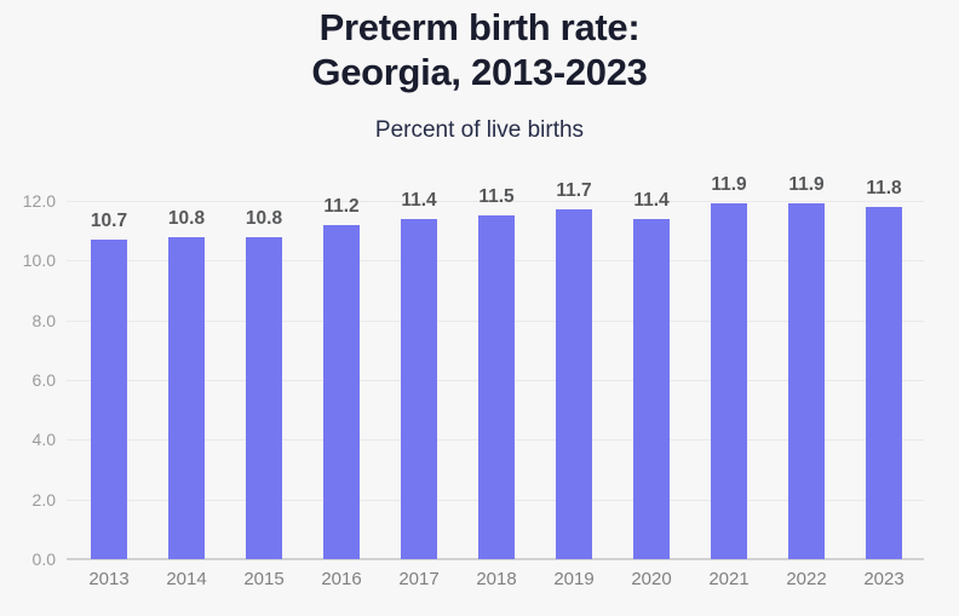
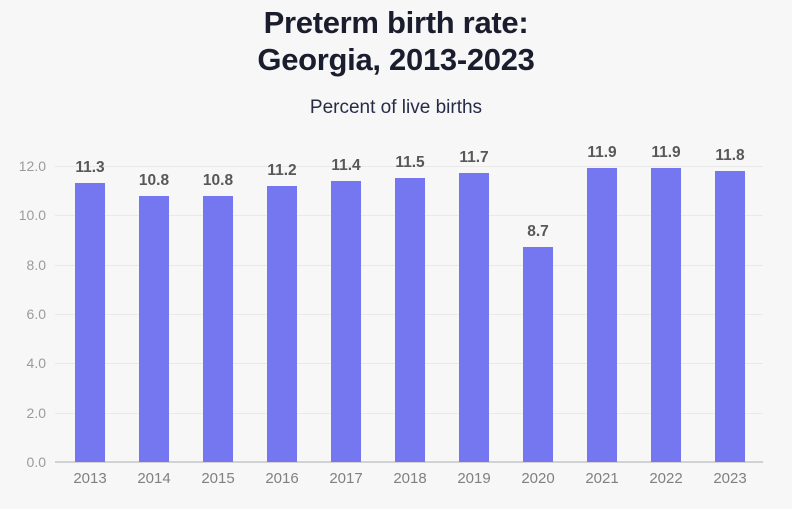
2013: 10.7 -> 11.3
2020: 11.4 -> 8.7
